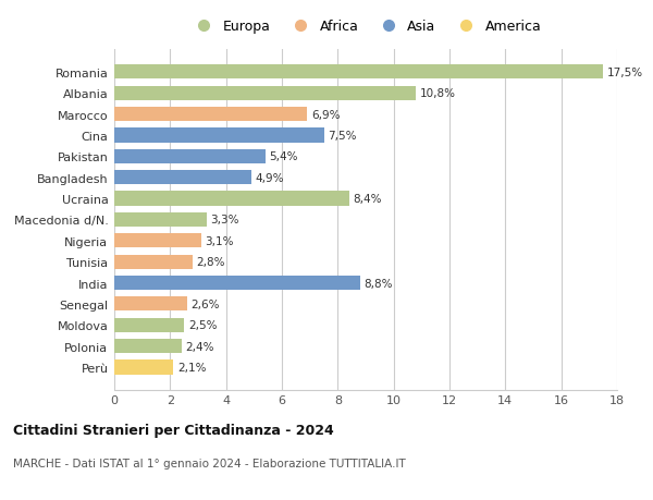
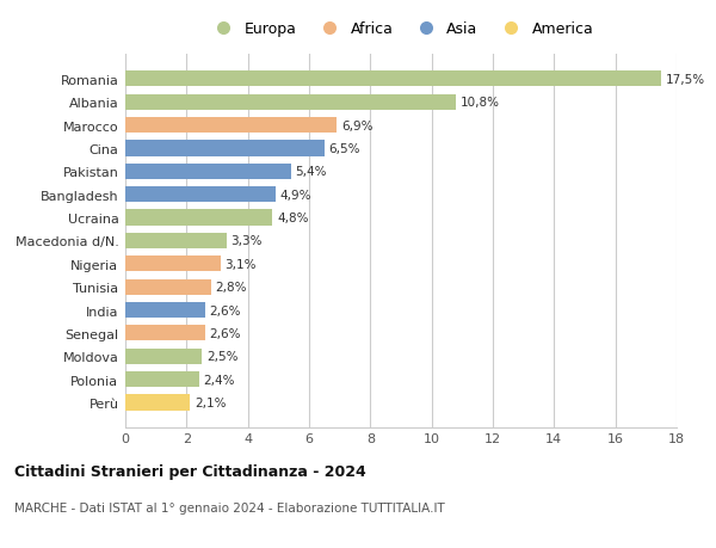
Cina: 7,5% -> 6,5%
Ucraina: 8,4% -> 4,8%
India: 8,8% -> 2,6%
